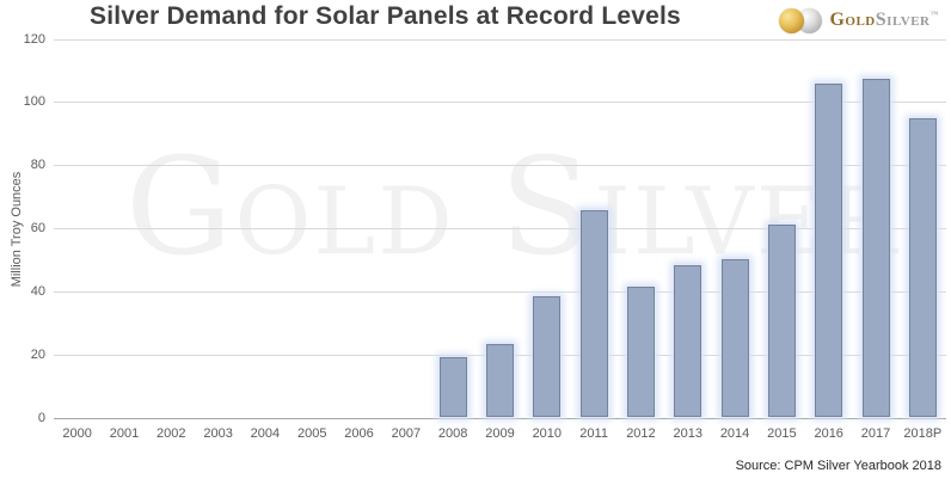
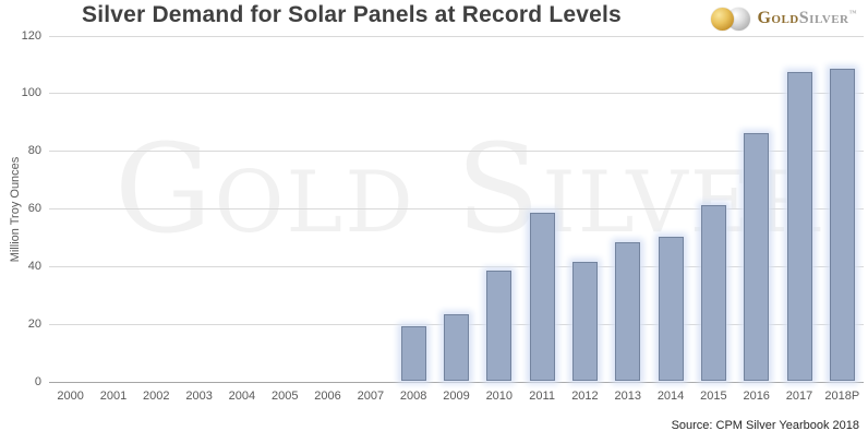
2011: 66 -> 58
2016: 106 -> 86
2018P: 95 -> 108
